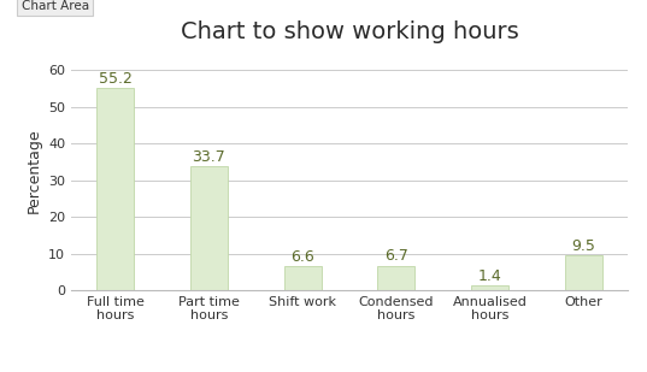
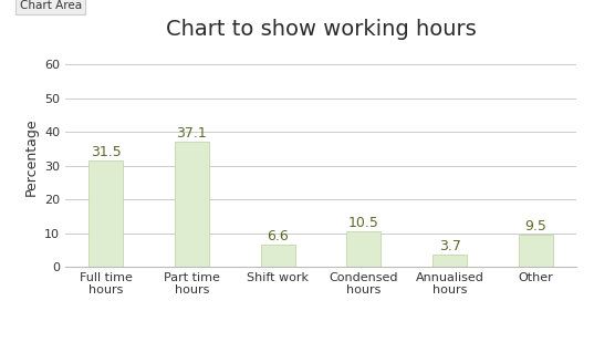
Full time hours: 55.2 -> 31.5
Part time hours: 33.7 -> 37.1
Condensed hours: 6.7 -> 10.5
Annualised hours: 1.4 -> 3.7
